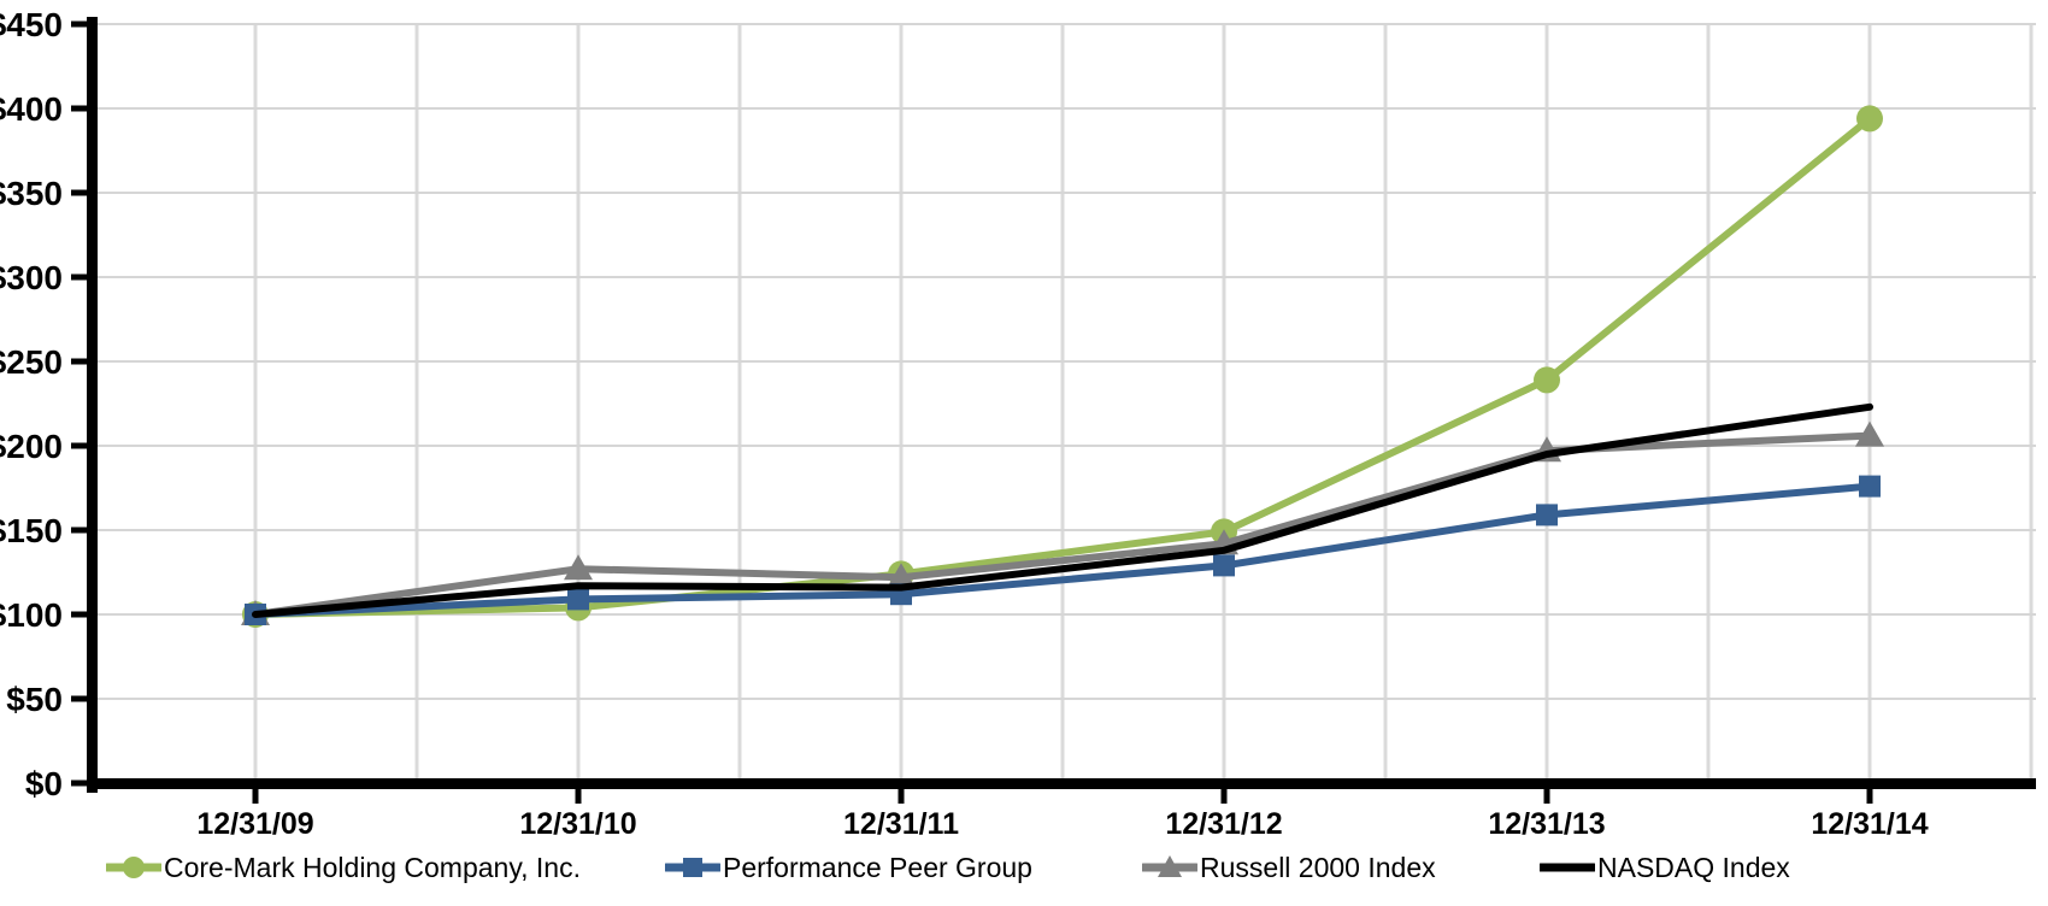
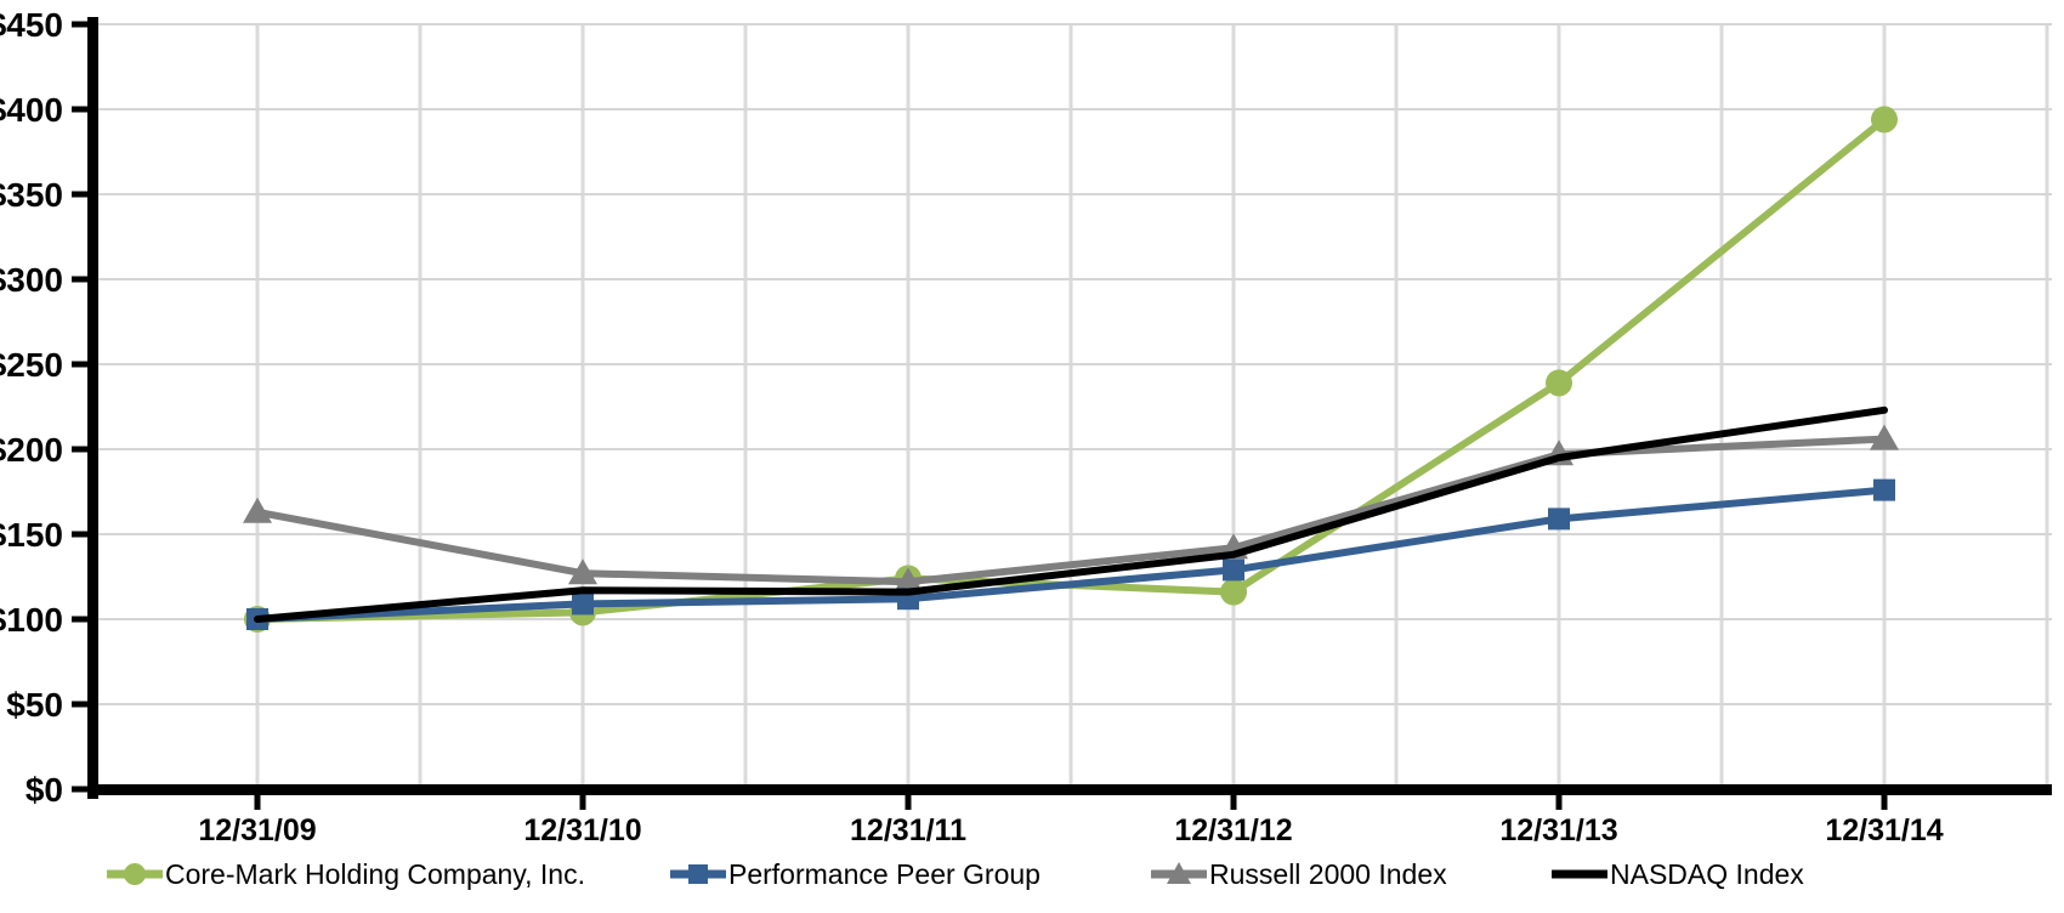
Russell 2000 Index/12/31/09: $100 -> $163
Core-Mark Holding Company, Inc./12/31/12: $149 -> $116
